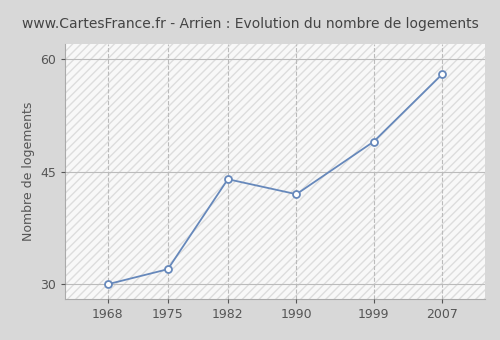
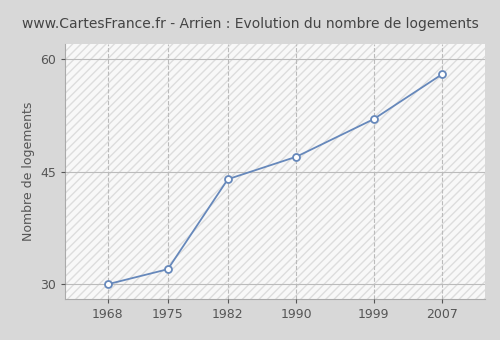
1990: 42 -> 47
1999: 49 -> 52
